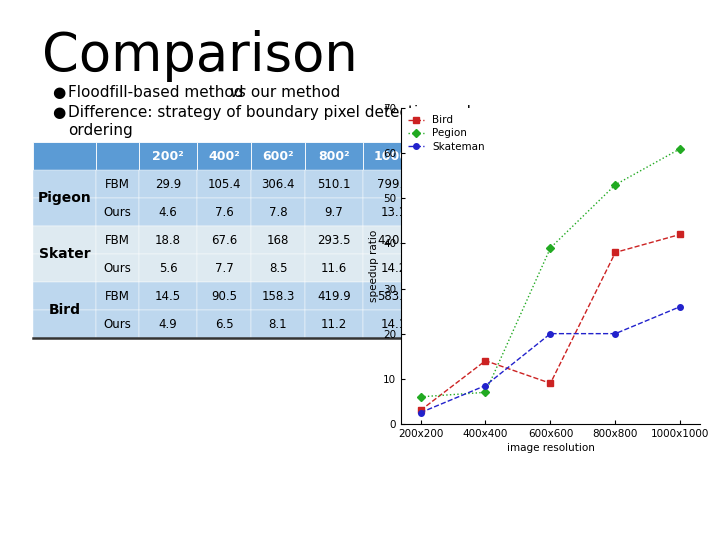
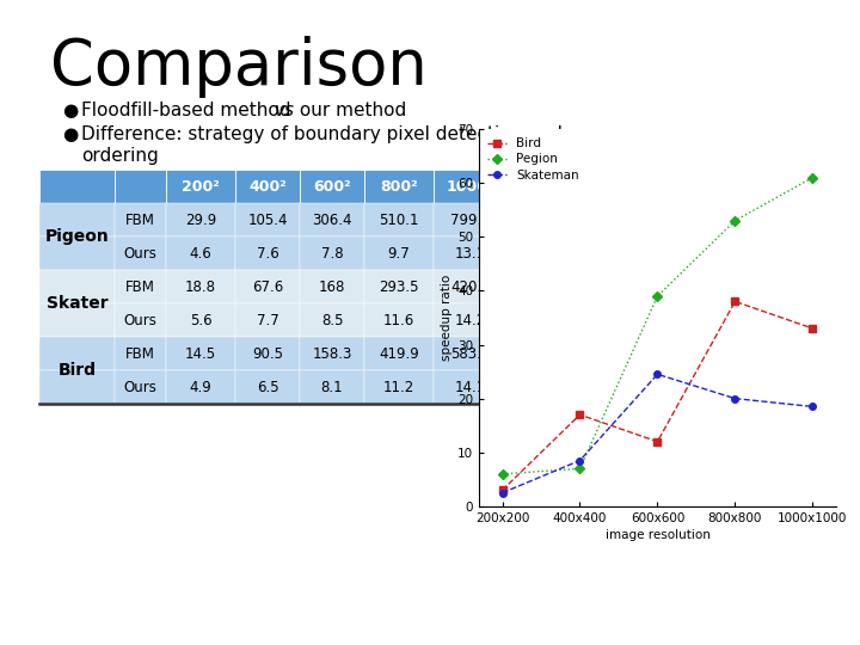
Bird/400x400: 14 -> 17
Bird/600x600: 9 -> 12
Skateman/600x600: 20.0 -> 24.5
Bird/1000x1000: 42 -> 33
Skateman/1000x1000: 26.0 -> 18.5
